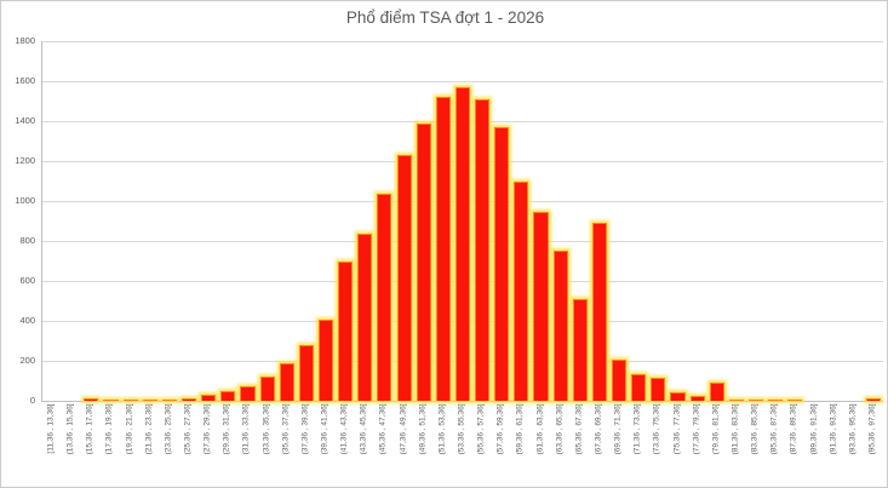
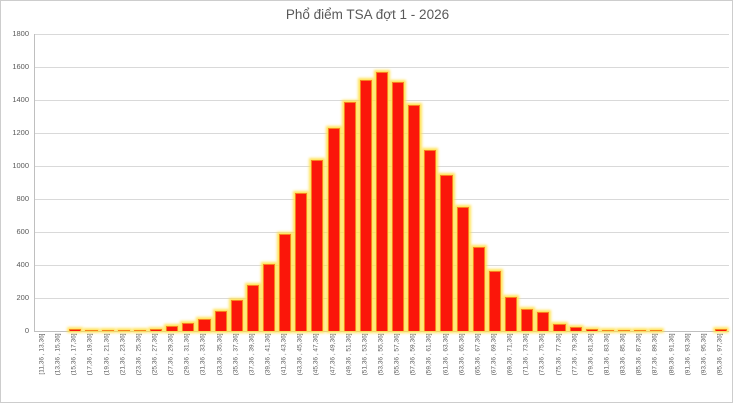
(41,36 , 43,36]: 700 -> 580
(67,36 , 69,36]: 890 -> 360
(79,36 , 81,36]: 90 -> 10
